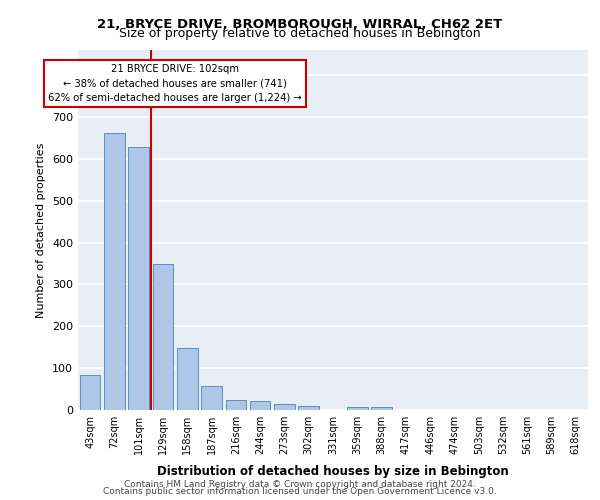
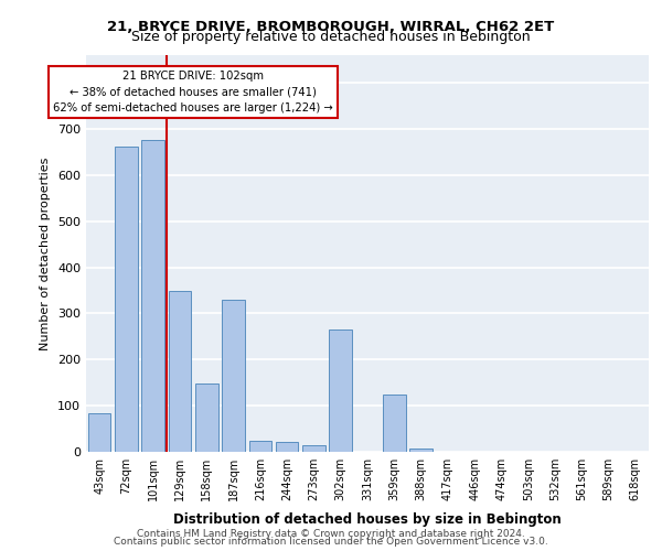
101sqm: 628 -> 675
187sqm: 58 -> 330
302sqm: 10 -> 265
359sqm: 8 -> 125
